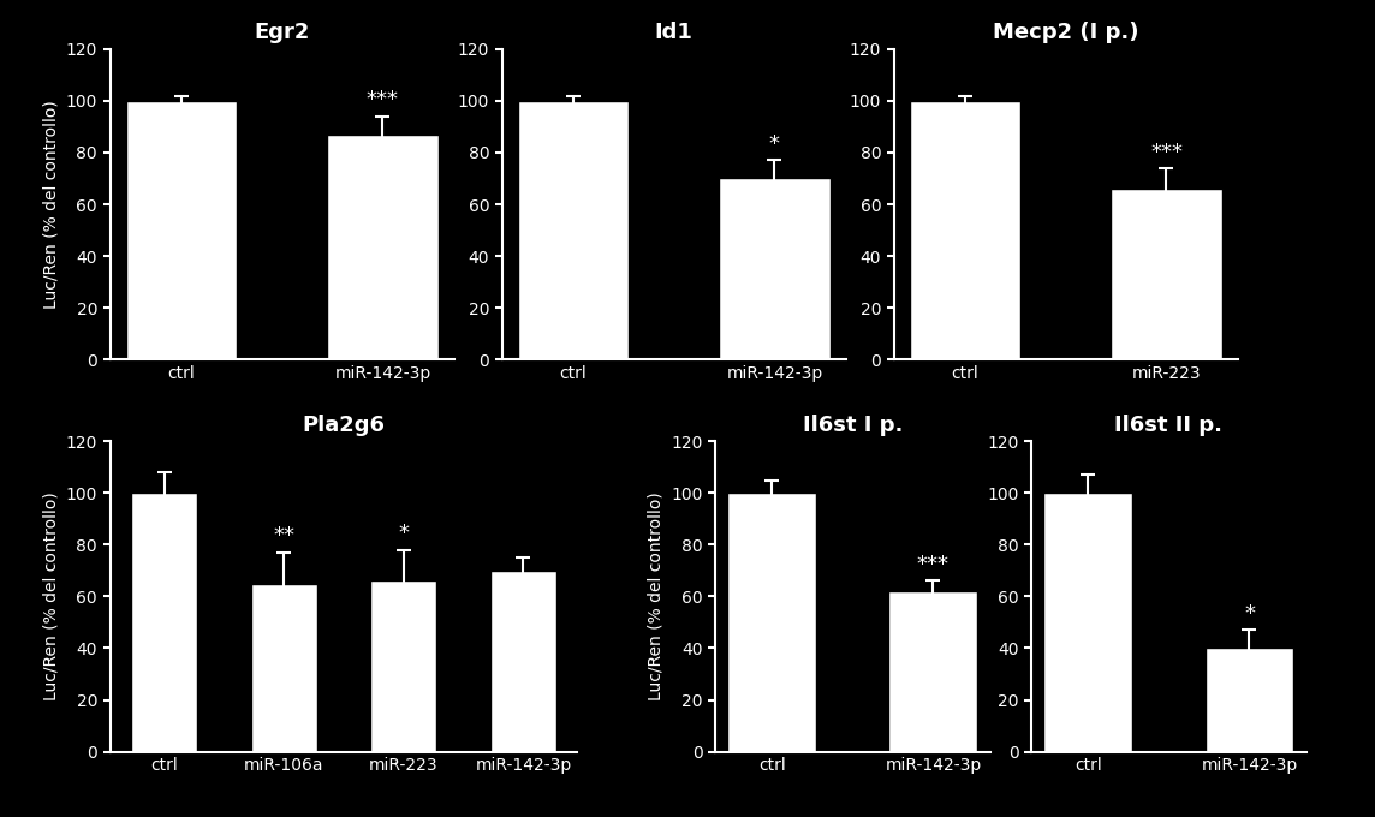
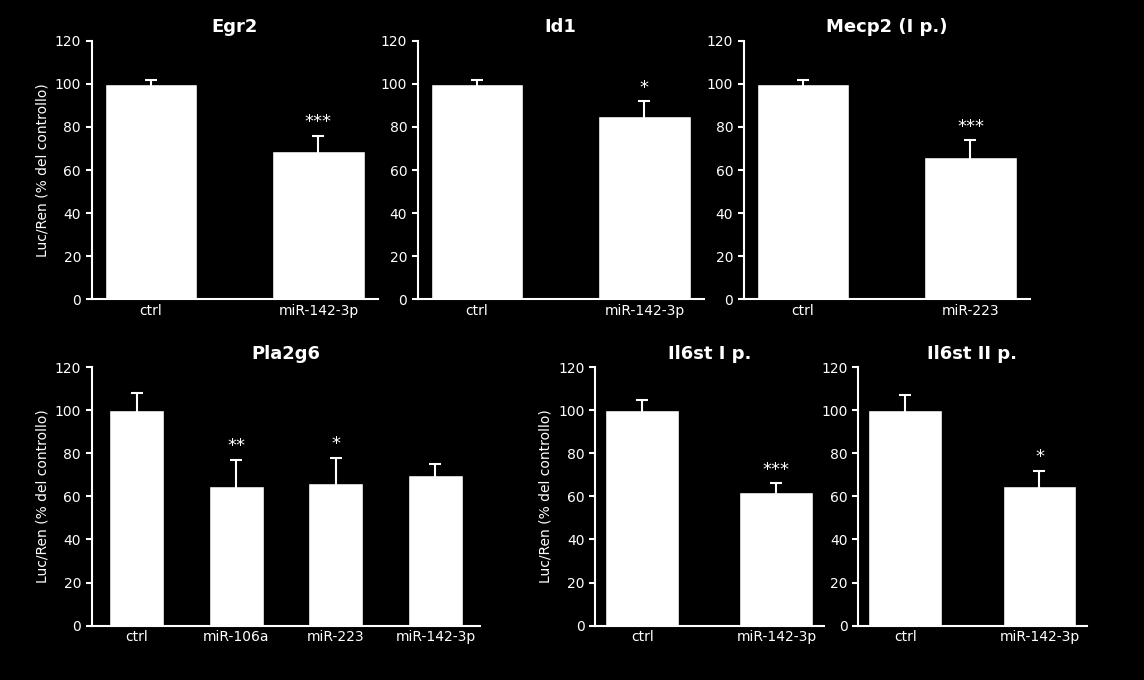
Egr2/miR-142-3p: 87 -> 69
Id1/miR-142-3p: 70 -> 85
Il6st II p./miR-142-3p: 40 -> 65
